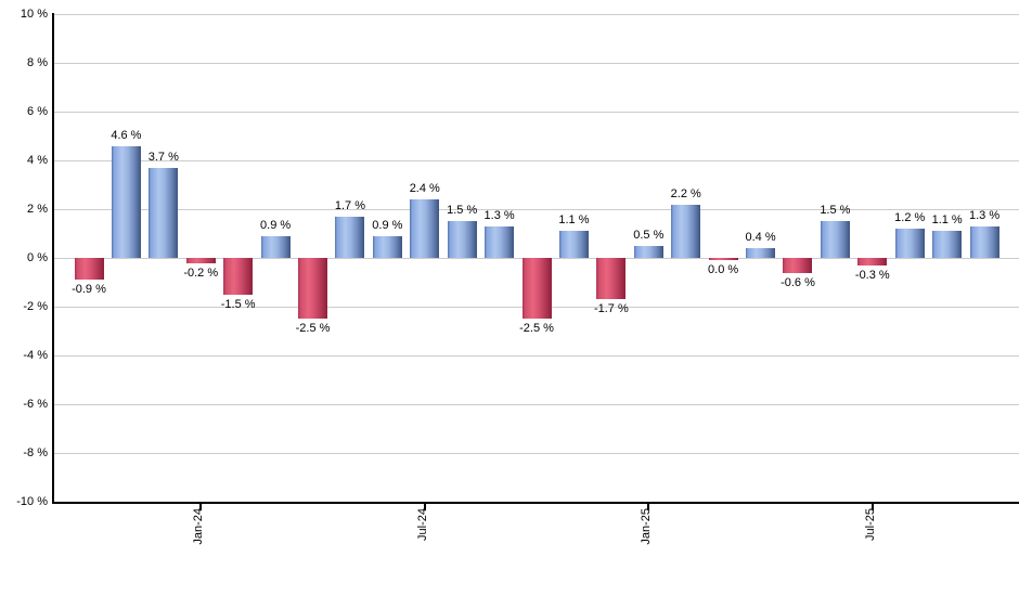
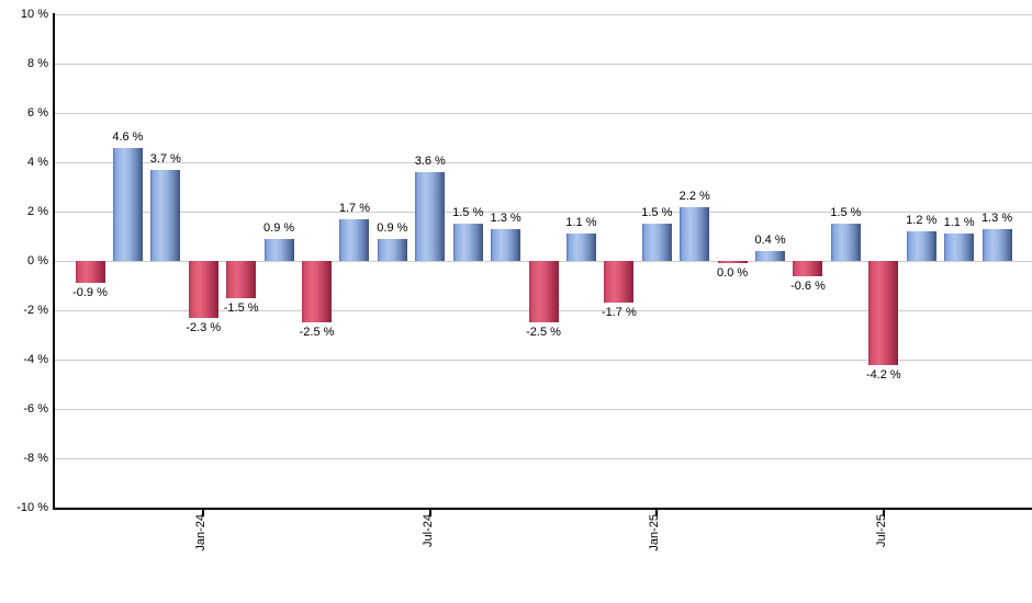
Jan-24: -0.2 -> -2.3
Jul-24: 2.4 -> 3.6
Jan-25: 0.5 -> 1.5
Jul-25: -0.3 -> -4.2
